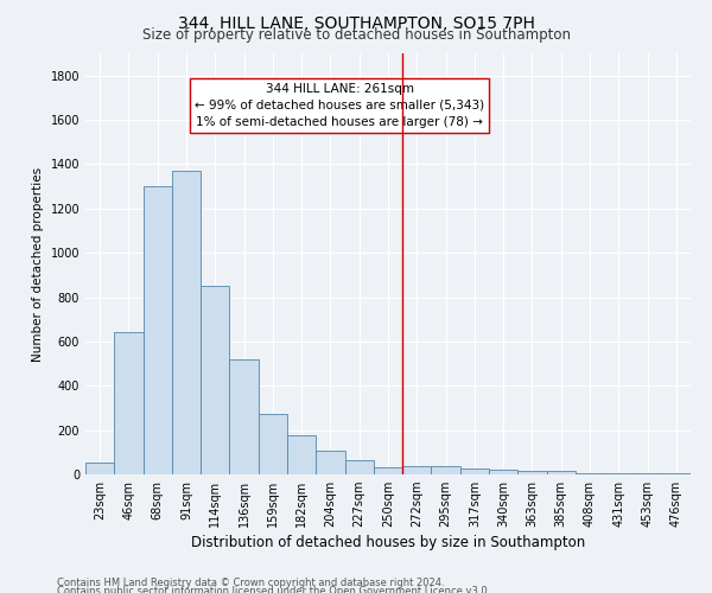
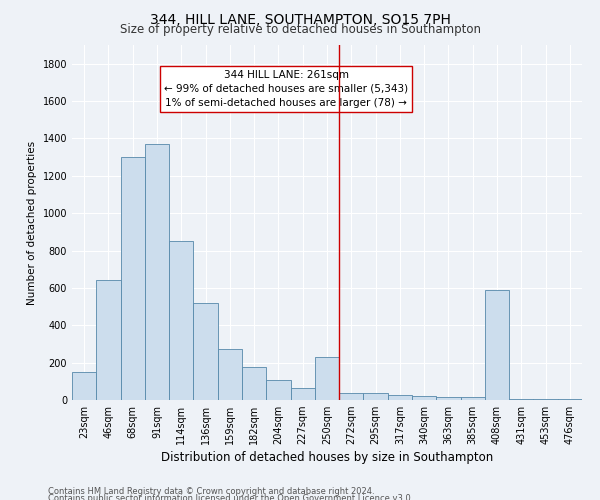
23sqm: 60 -> 150
250sqm: 30 -> 230
408sqm: 10 -> 590
